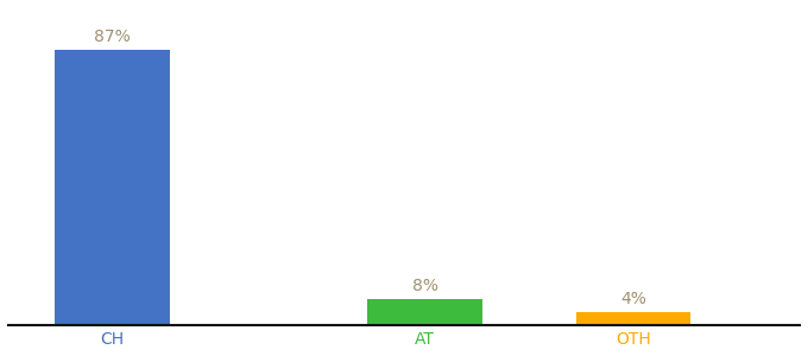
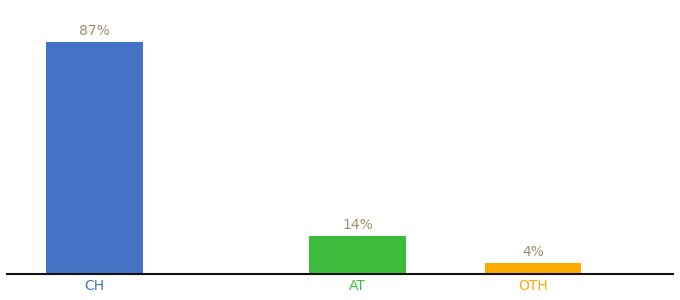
AT: 8% -> 14%
